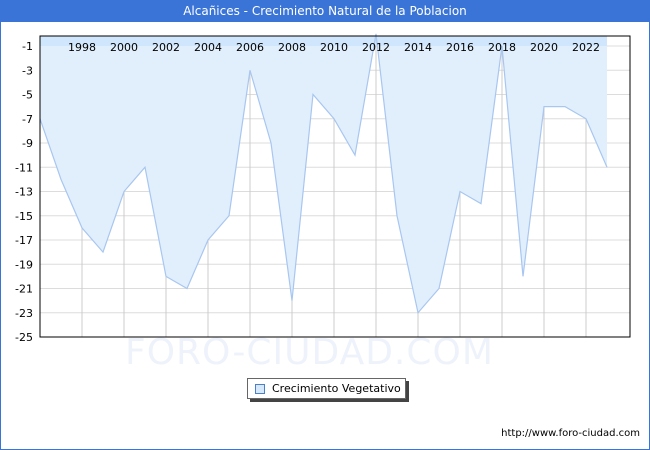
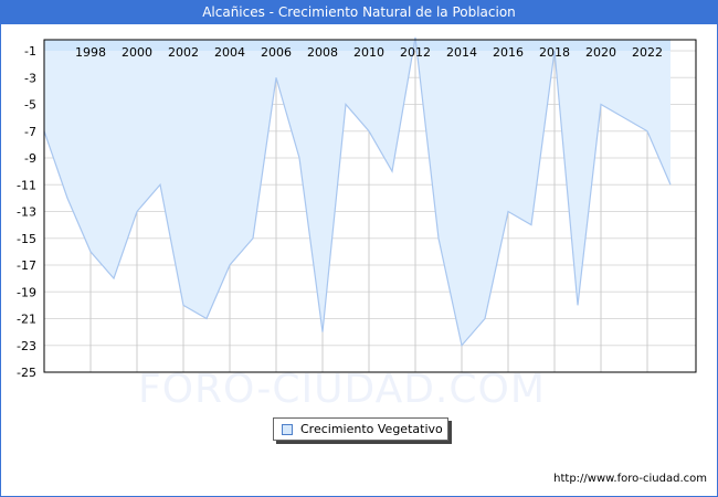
2020: -6 -> -5
